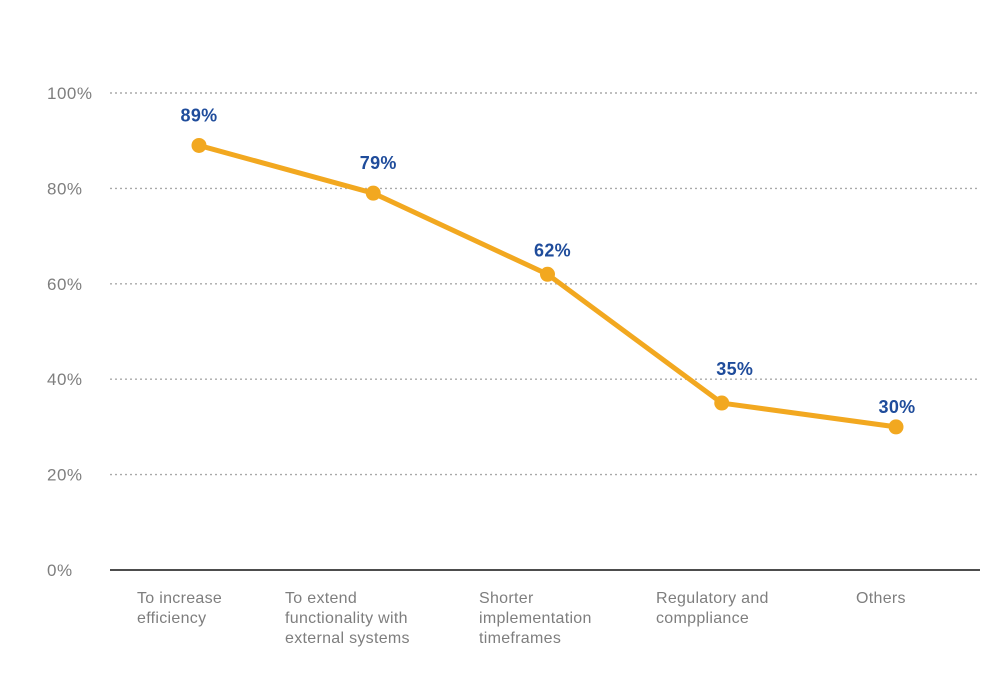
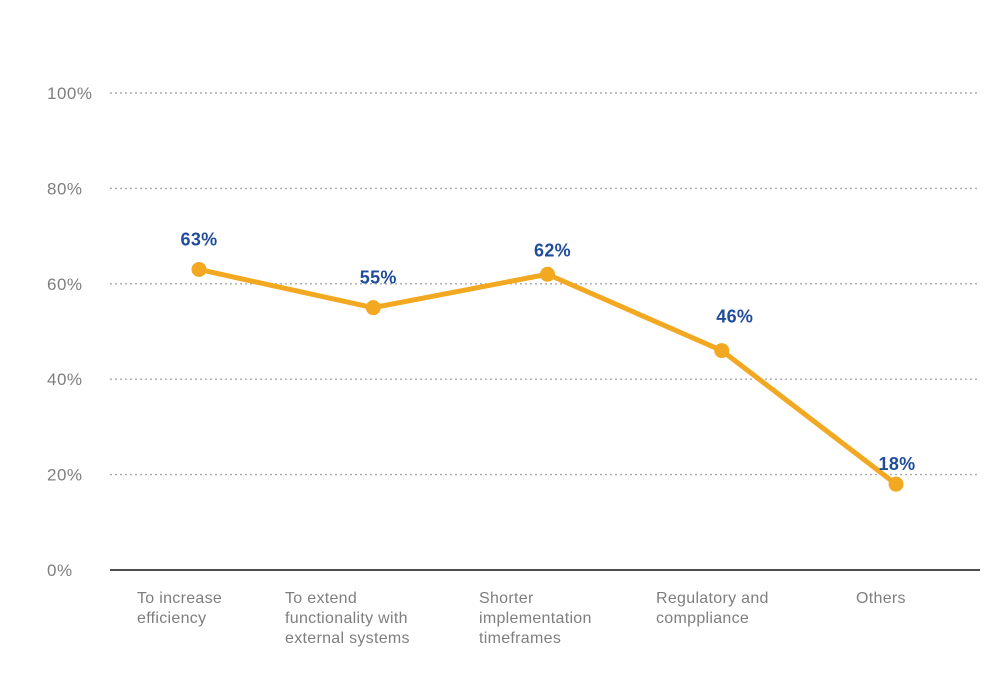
To increase efficiency: 89% -> 63%
To extend functionality with external systems: 79% -> 55%
Regulatory and comppliance: 35% -> 46%
Others: 30% -> 18%
